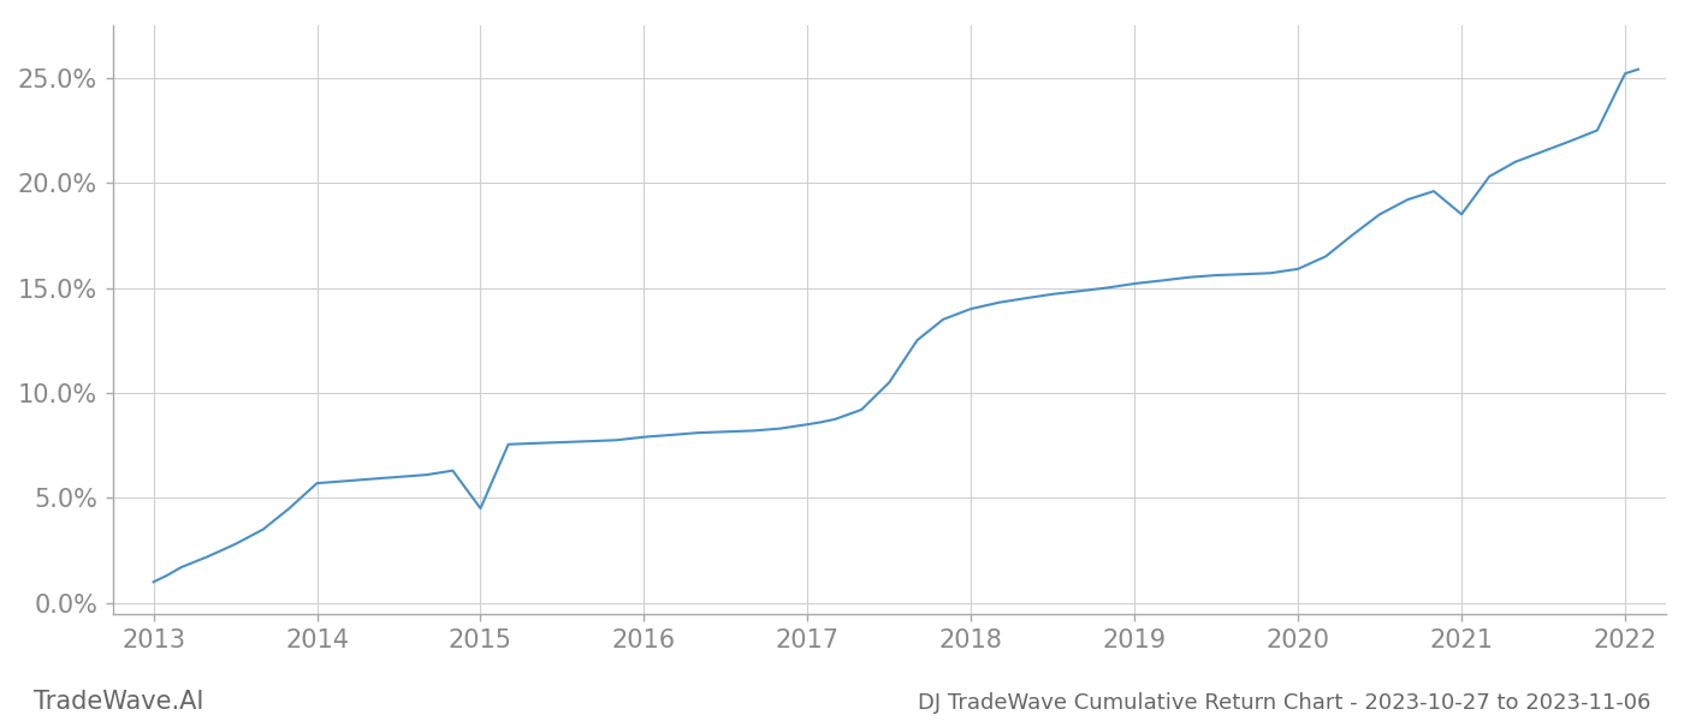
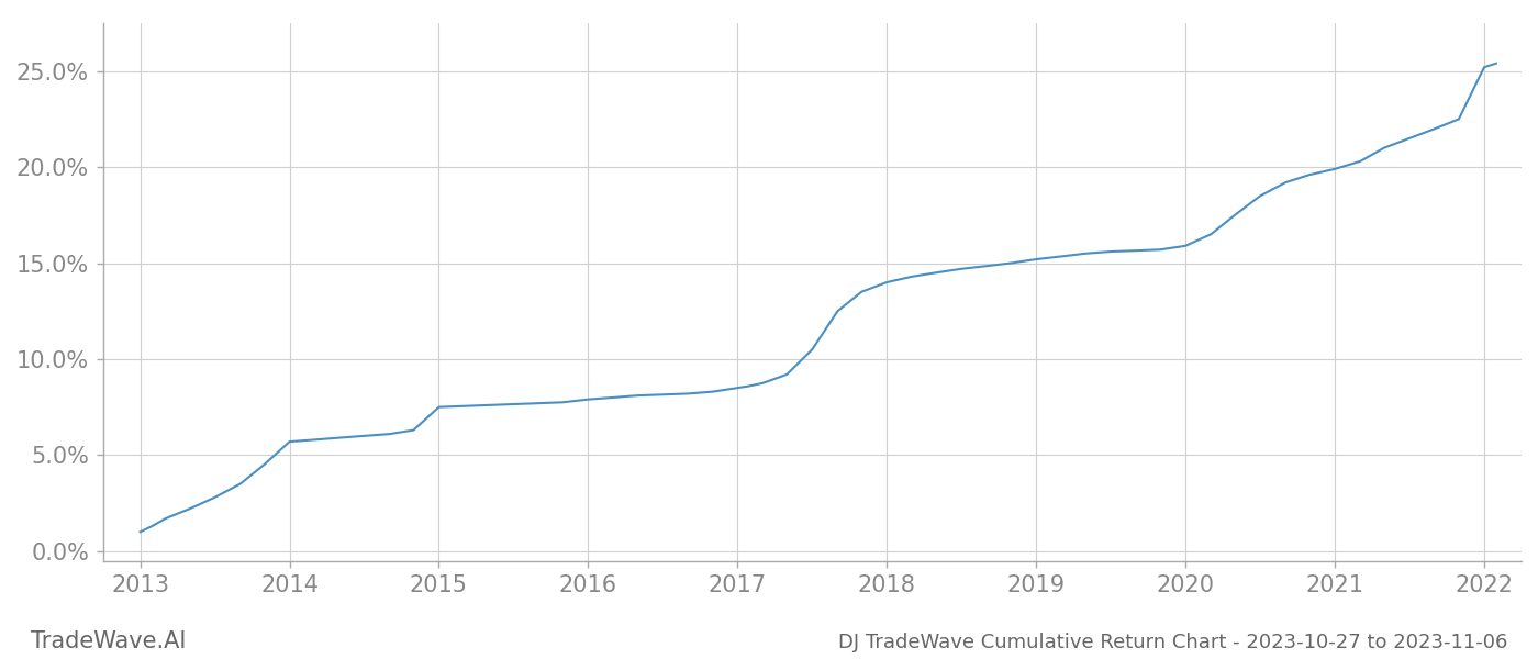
2015: 4.5% -> 7.5%
2021: 18.5% -> 19.9%
